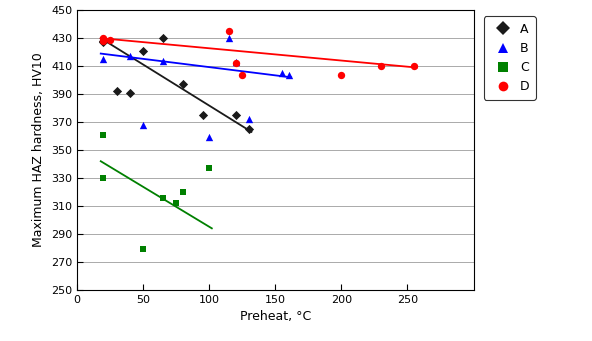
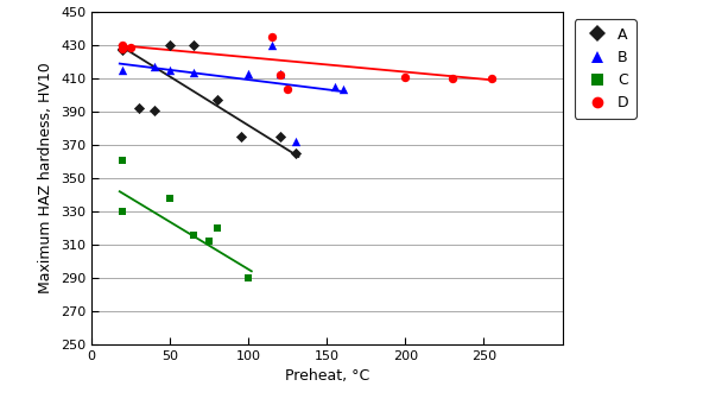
A/50: 421 -> 430
B/50: 368 -> 415
C/50: 279 -> 338
B/100: 359 -> 413
C/100: 337 -> 290
D/200: 404 -> 411
